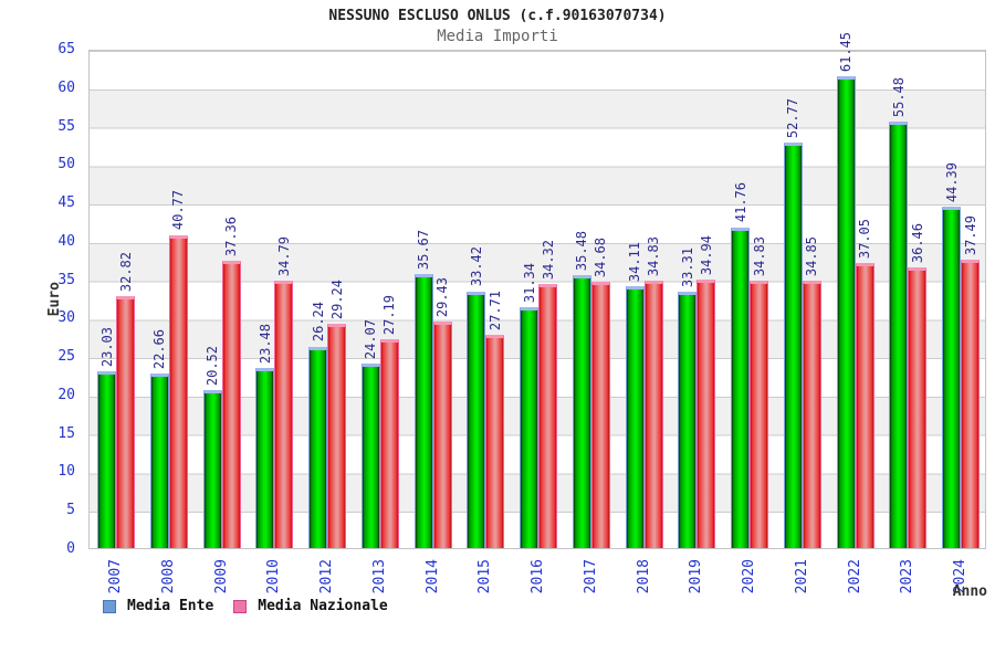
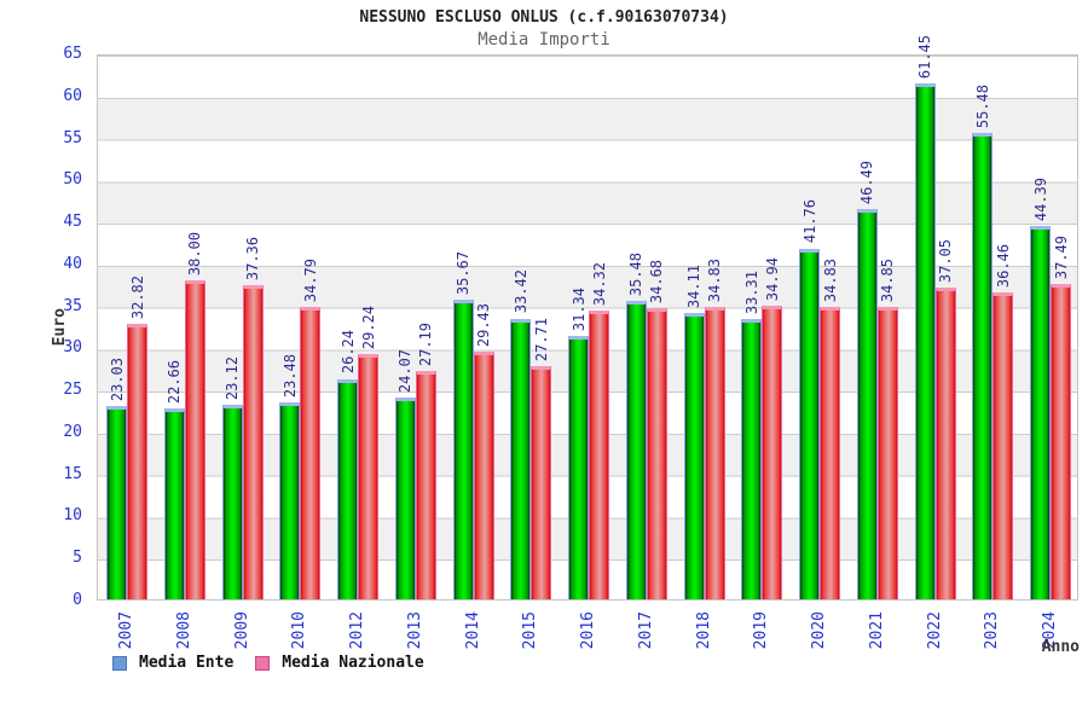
Media Nazionale/2008: 40.77 -> 38.00
Media Ente/2009: 20.52 -> 23.12
Media Ente/2021: 52.77 -> 46.49
